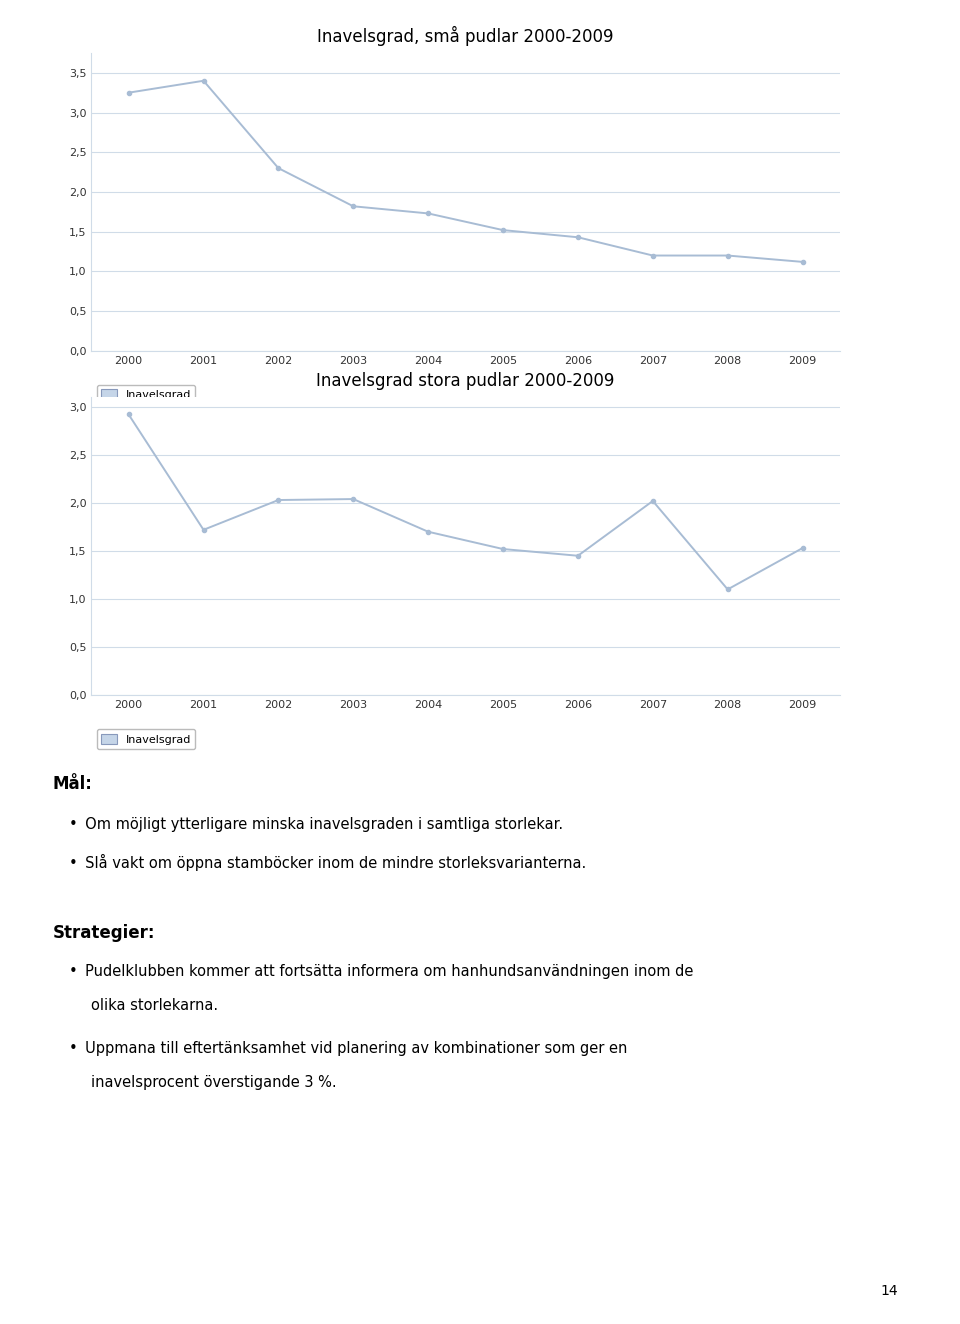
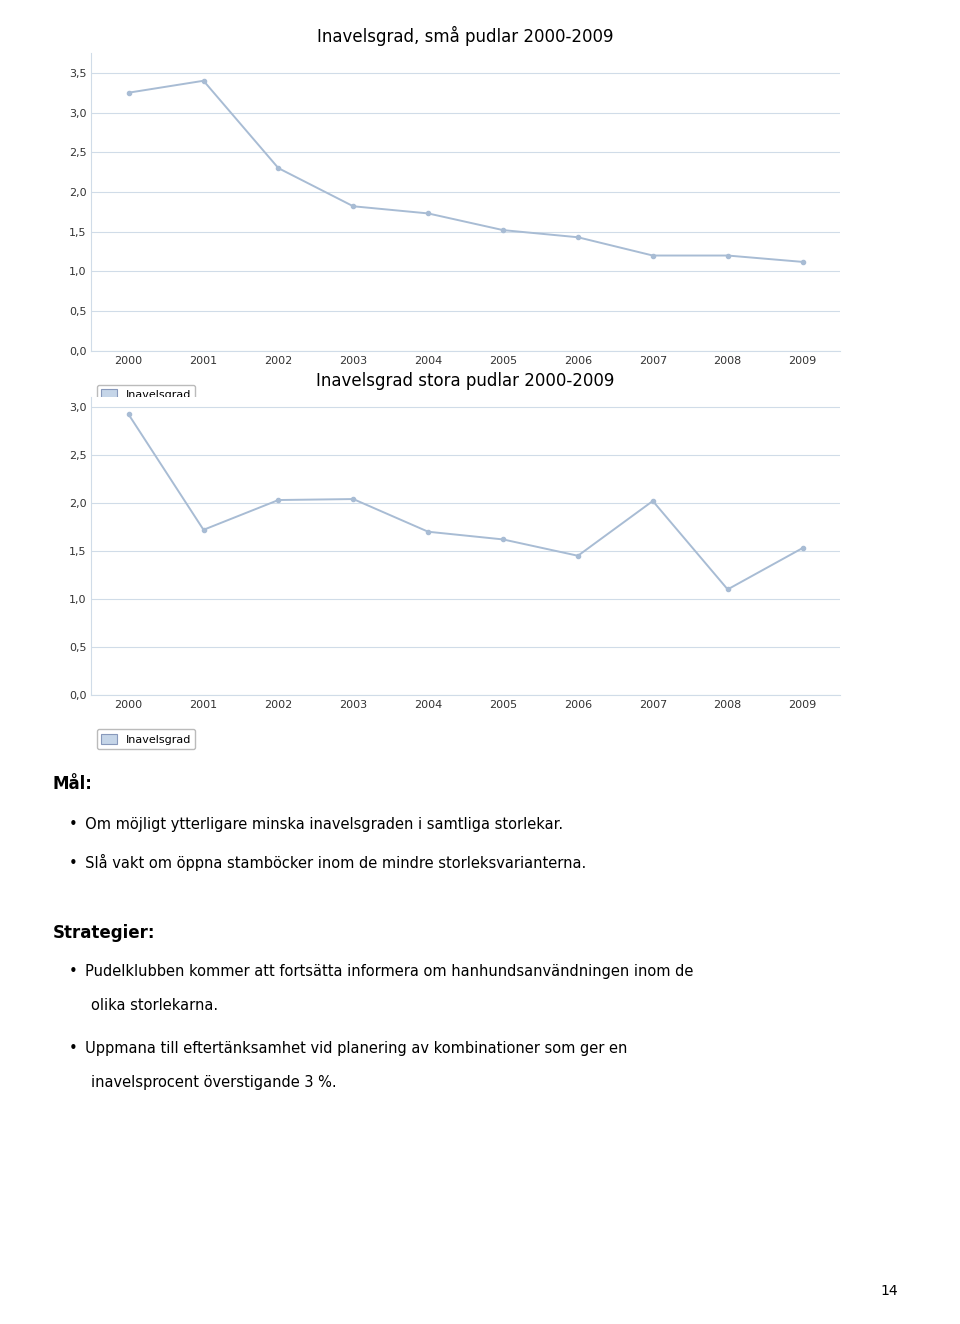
Inavelsgrad stora pudlar 2000-2009/2005: 1,52 -> 1,62
